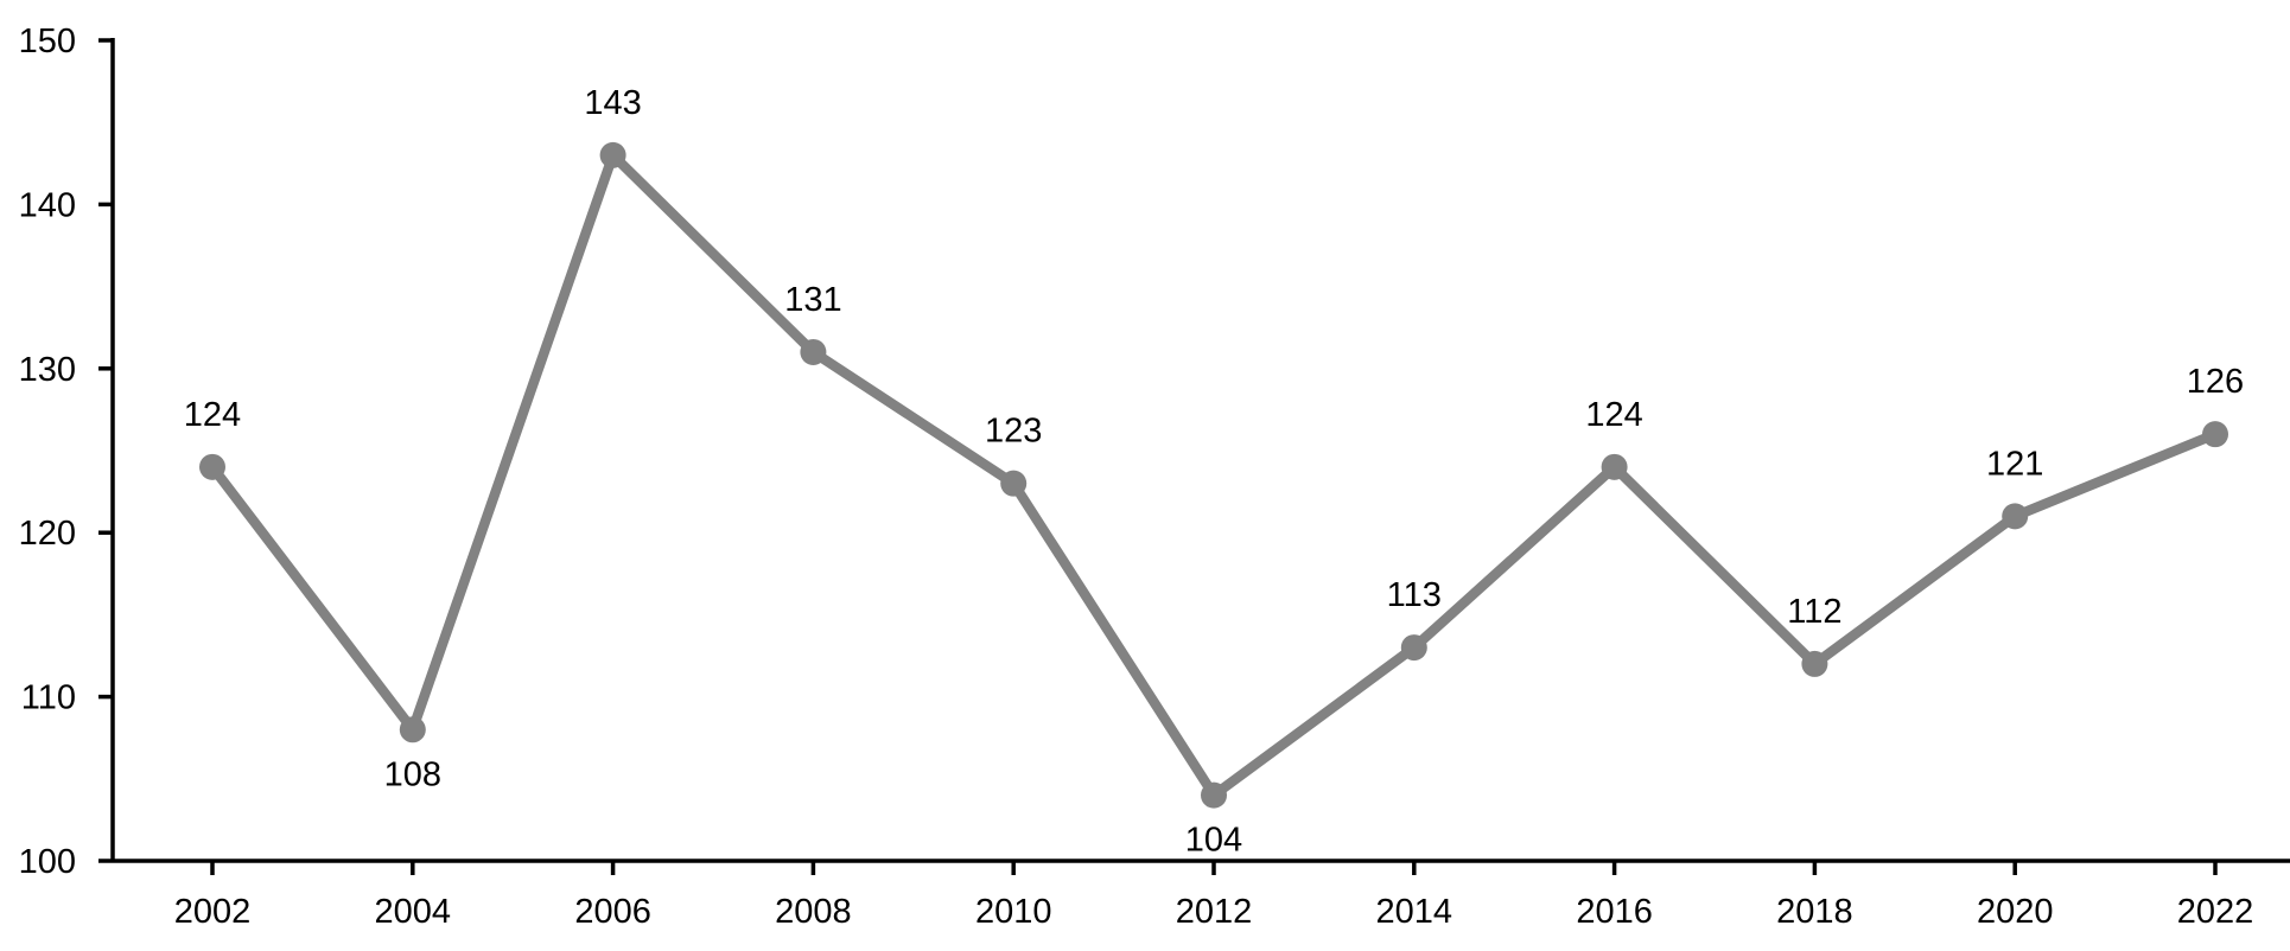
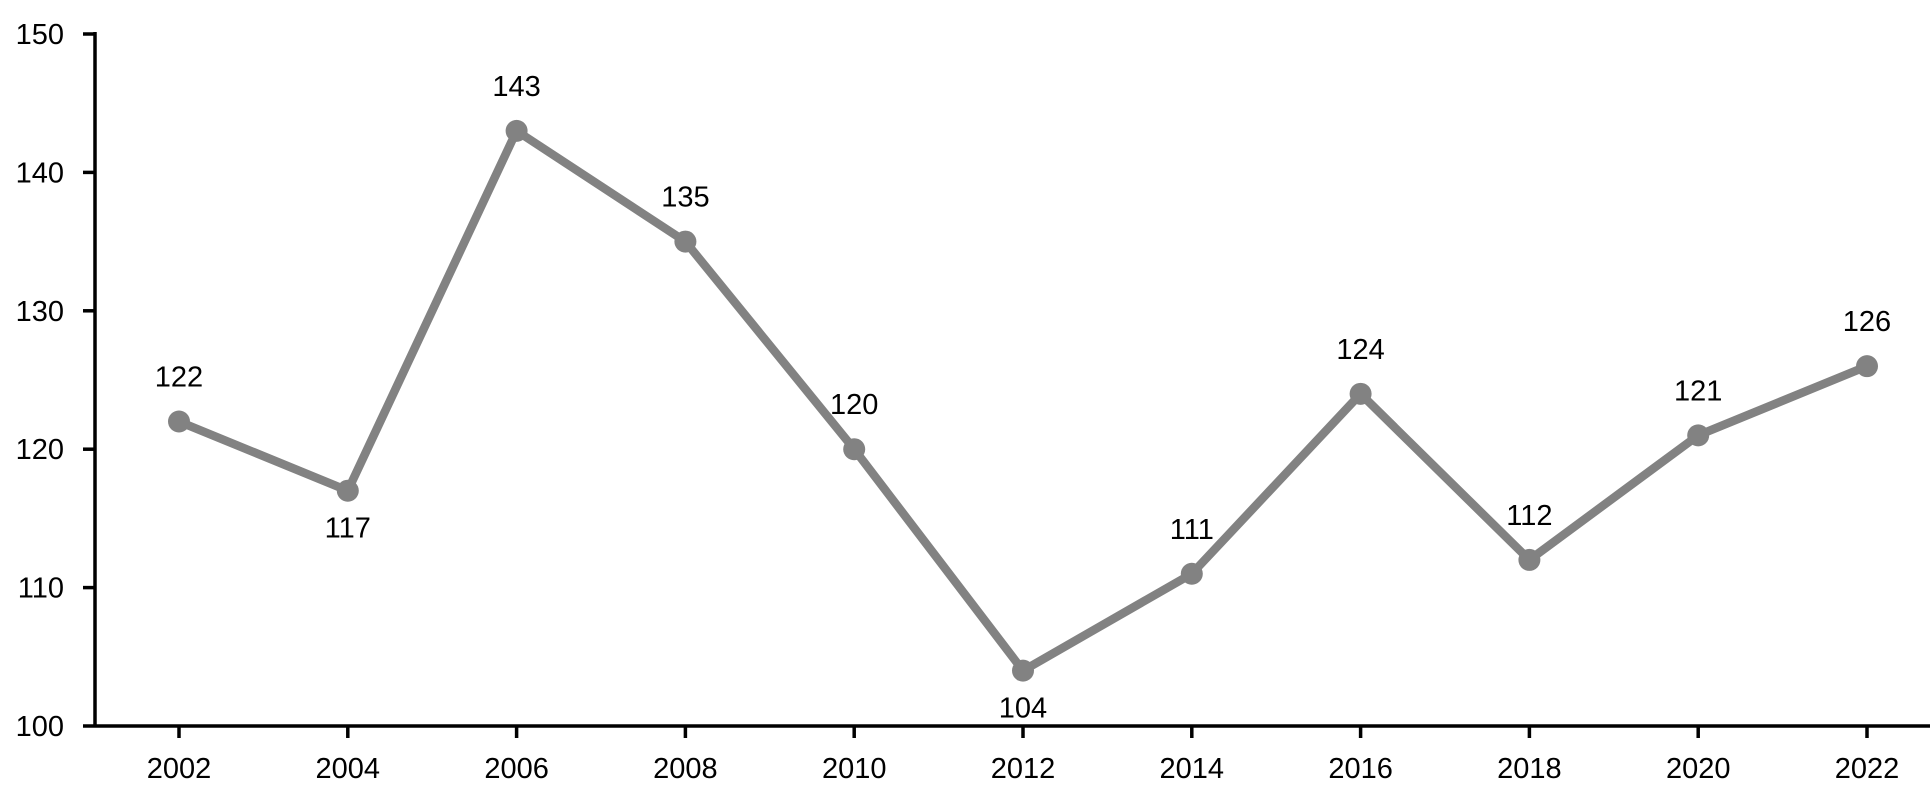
2002: 124 -> 122
2004: 108 -> 117
2008: 131 -> 135
2010: 123 -> 120
2014: 113 -> 111
